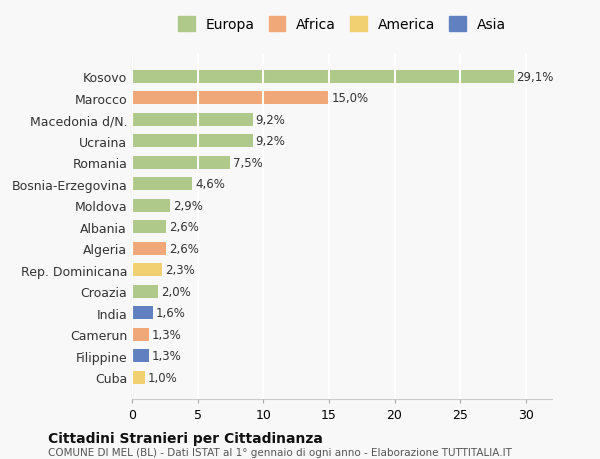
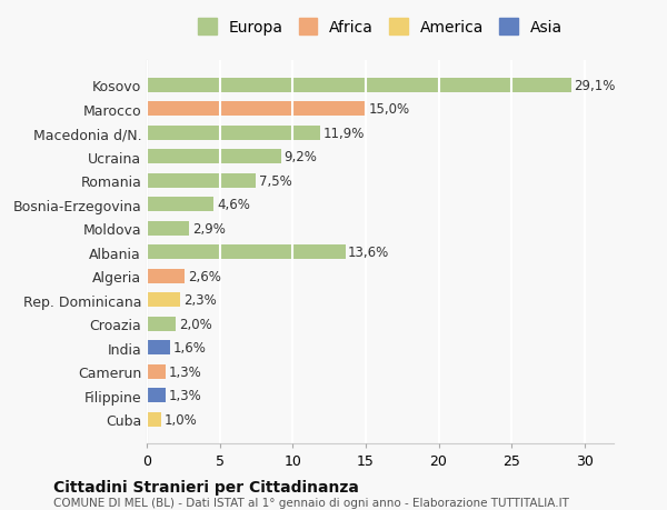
Macedonia d/N.: 9,2% -> 11,9%
Albania: 2,6% -> 13,6%
